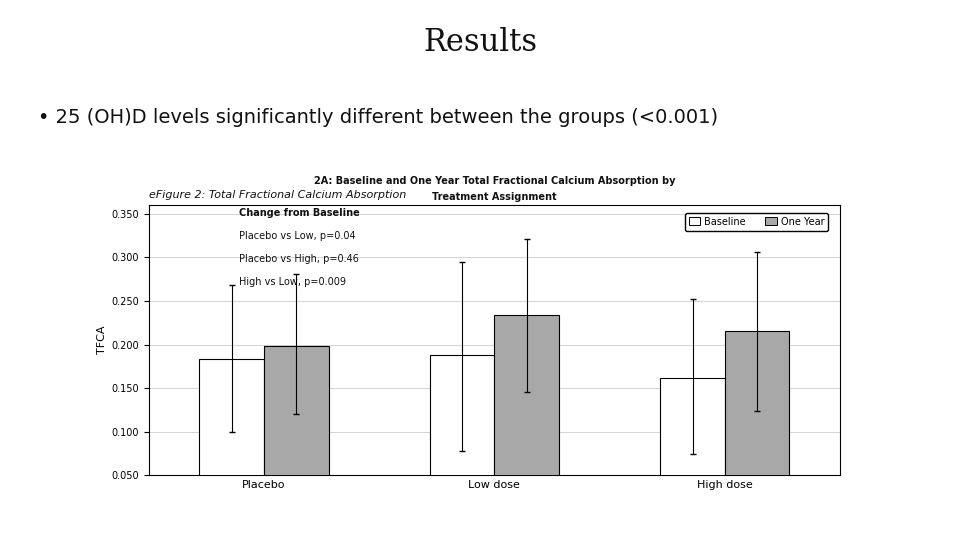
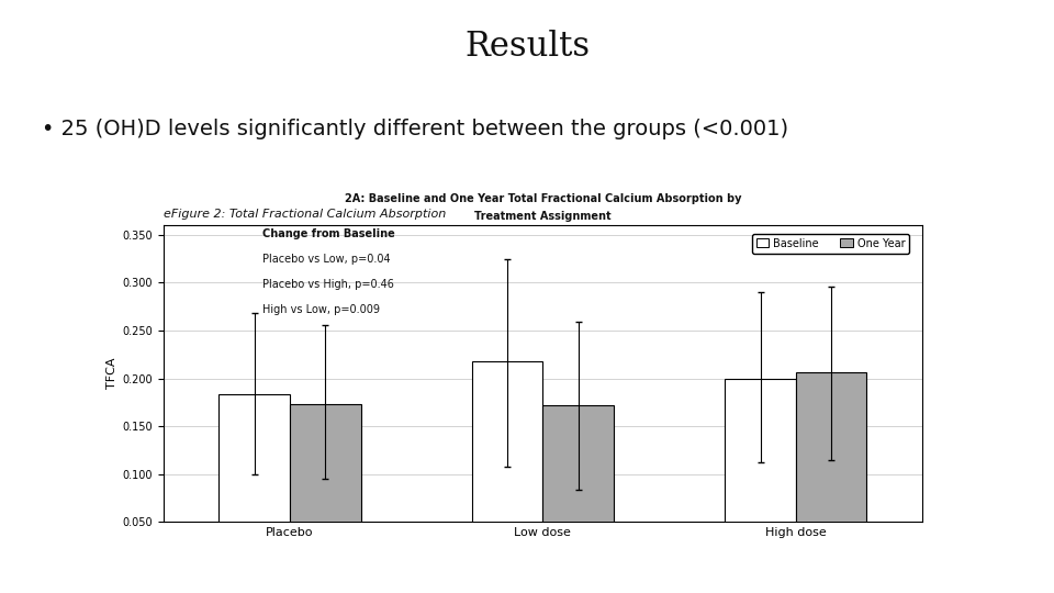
One Year/Placebo: 0.198 -> 0.173
Baseline/Low dose: 0.188 -> 0.218
One Year/Low dose: 0.234 -> 0.172
Baseline/High dose: 0.162 -> 0.200
One Year/High dose: 0.216 -> 0.206
